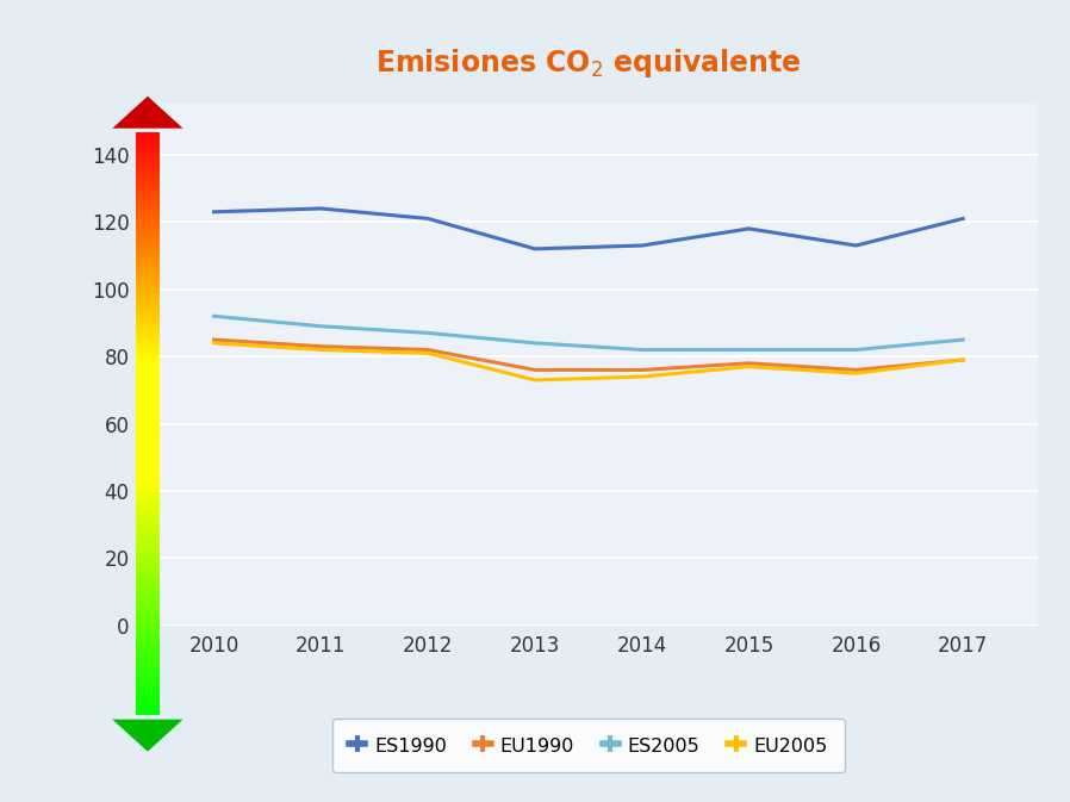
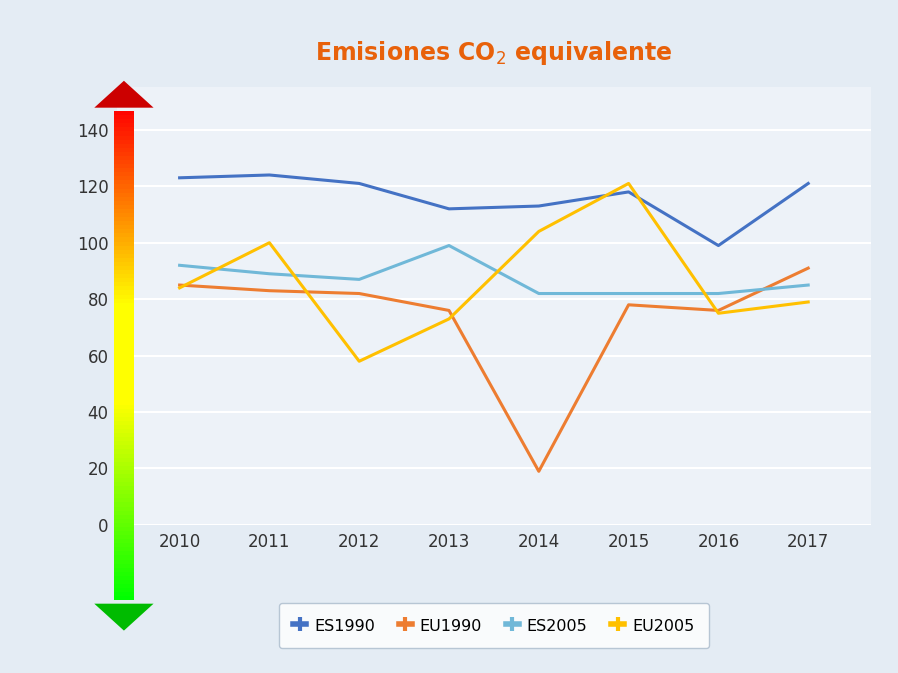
EU2005/2011: 82 -> 100
EU2005/2012: 81 -> 58
ES2005/2013: 84 -> 99
EU1990/2014: 76 -> 19
EU2005/2014: 74 -> 104
EU2005/2015: 77 -> 121
ES1990/2016: 113 -> 99
EU1990/2017: 79 -> 91
